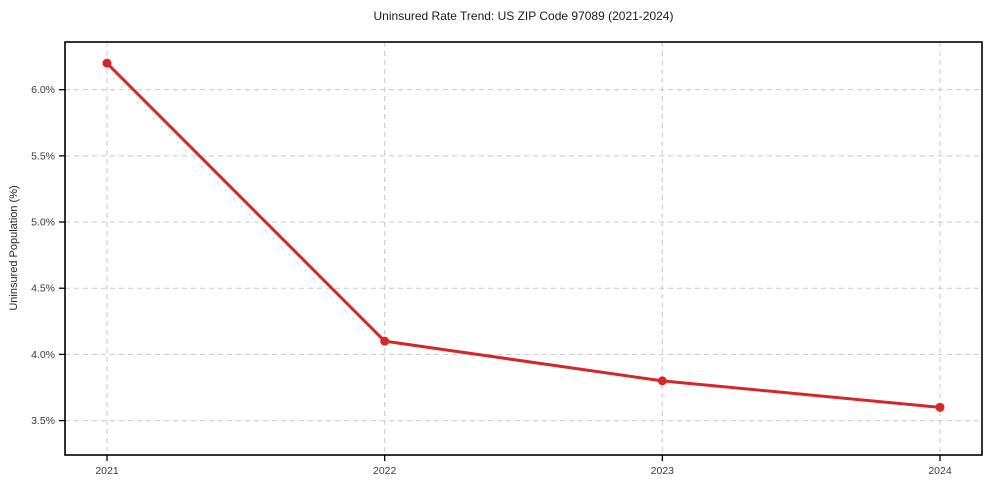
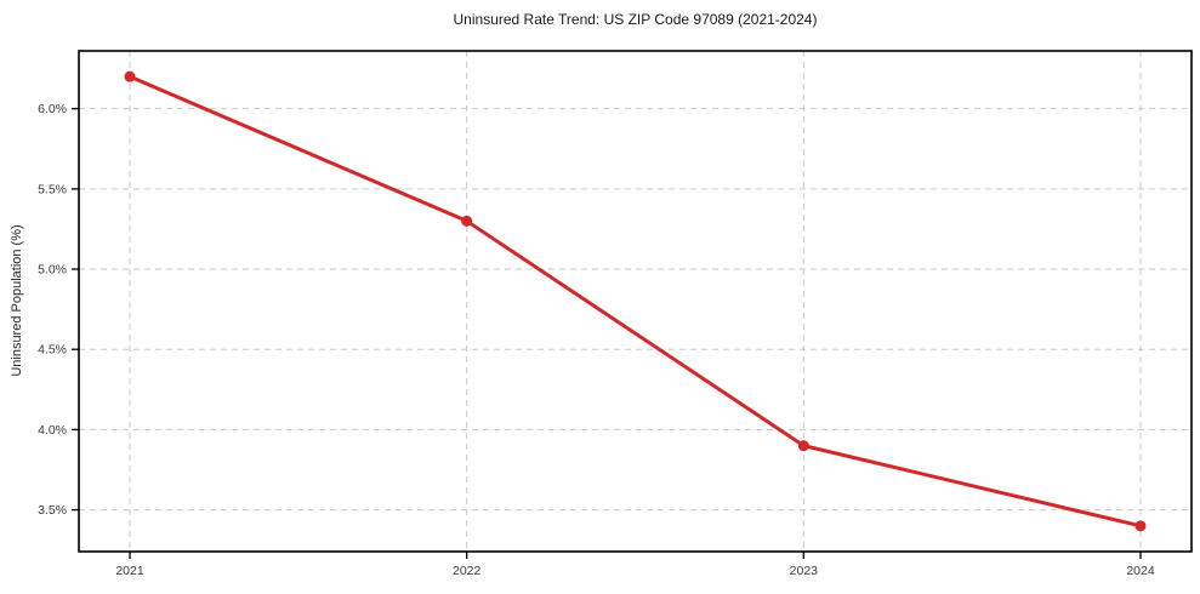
2022: 4.1% -> 5.3%
2023: 3.8% -> 3.9%
2024: 3.6% -> 3.4%
